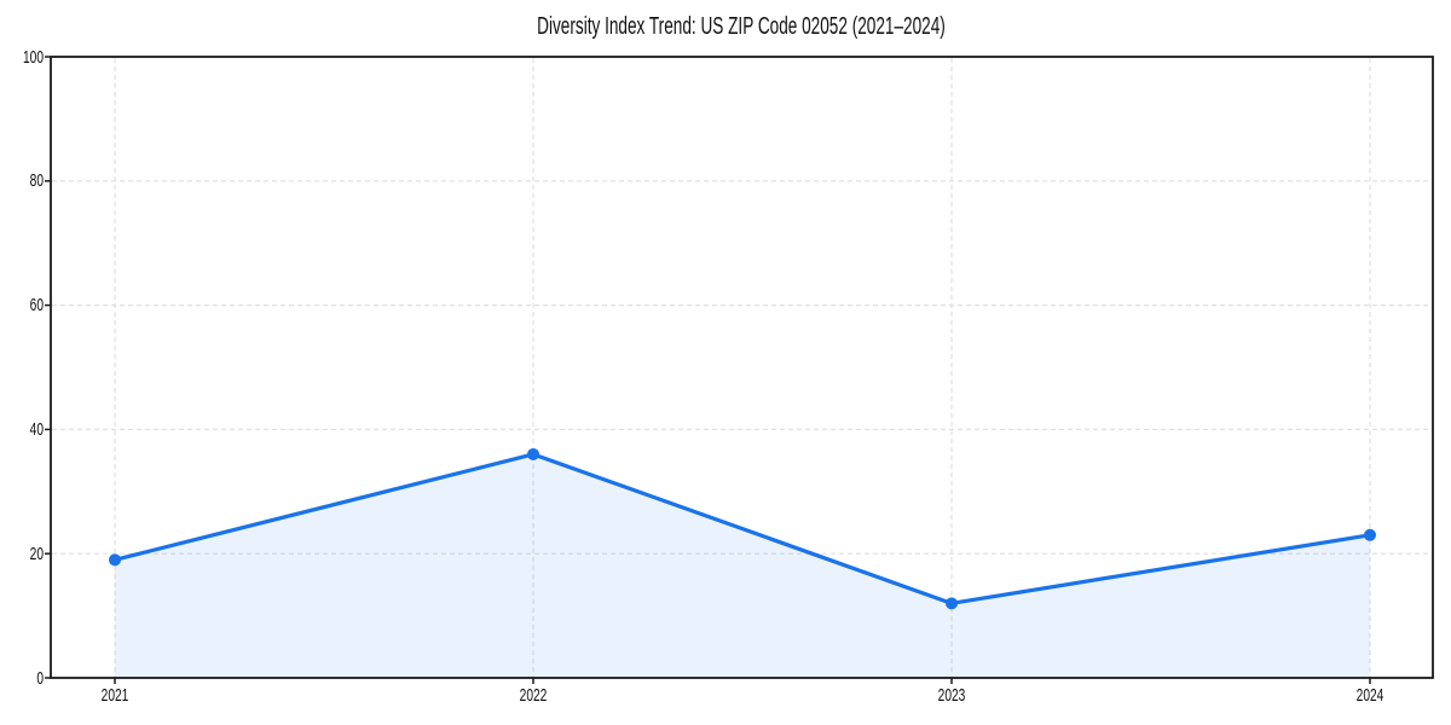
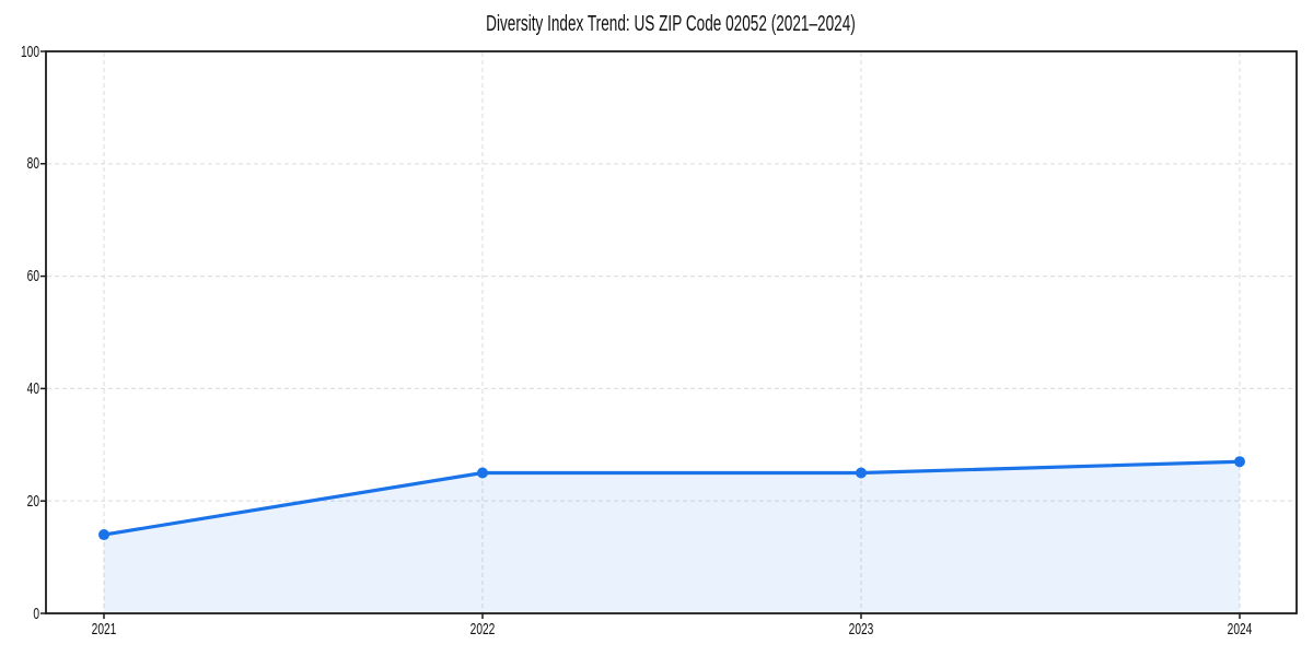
2021: 19 -> 14
2022: 36 -> 25
2023: 12 -> 25
2024: 23 -> 27
